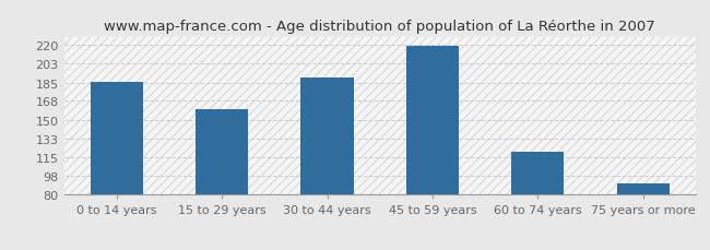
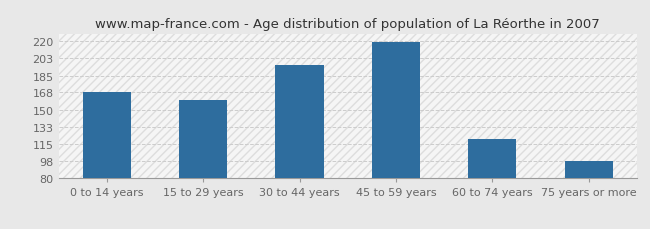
0 to 14 years: 186 -> 168
30 to 44 years: 190 -> 196
75 years or more: 91 -> 98
